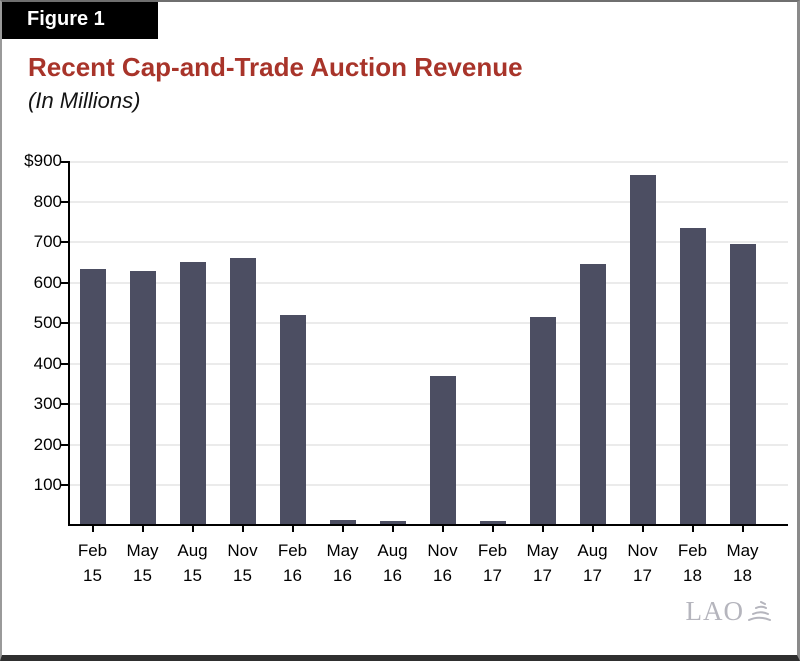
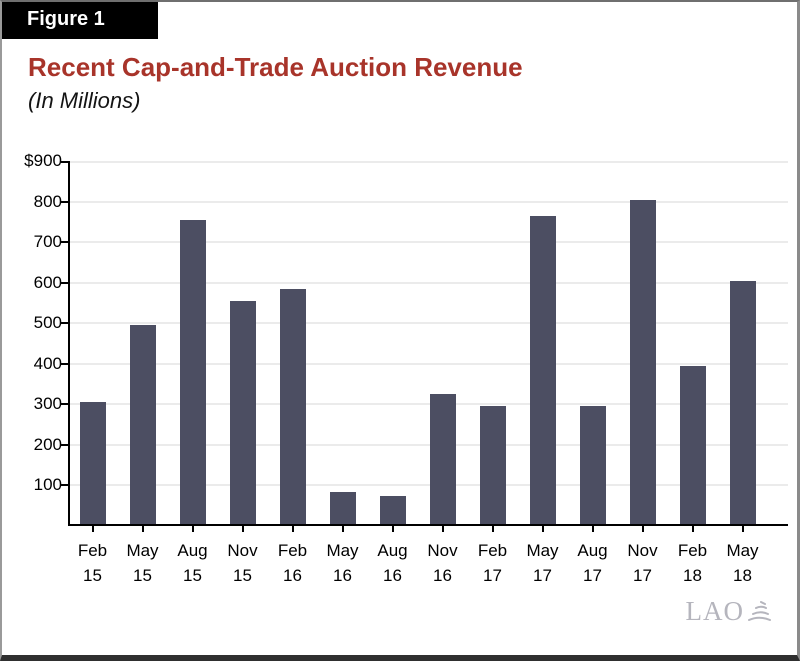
Feb 15: $630 -> $300
May 15: $620 -> $490
Aug 15: $650 -> $750
Nov 15: $660 -> $550
Feb 16: $520 -> $580
May 16: $10 -> $80
Aug 16: $10 -> $70
Nov 16: $360 -> $320
Feb 17: $10 -> $290
May 17: $510 -> $760
Aug 17: $640 -> $290
Nov 17: $860 -> $800
Feb 18: $730 -> $390
May 18: $690 -> $600
